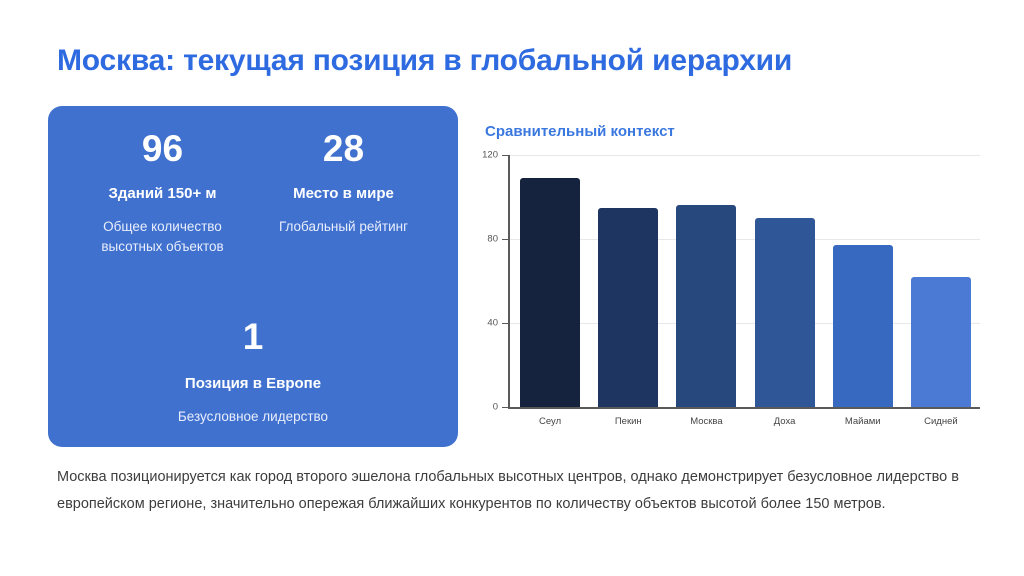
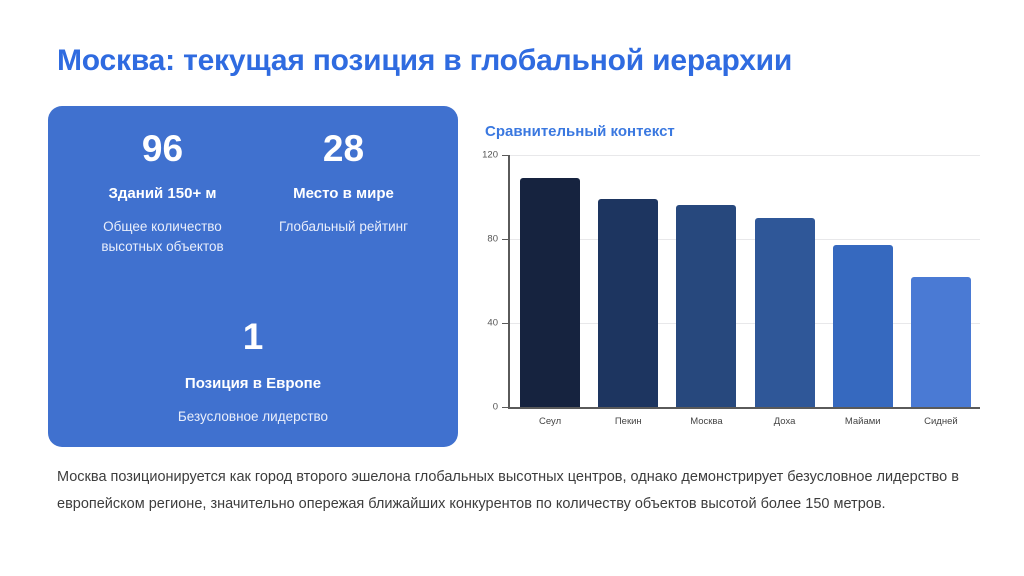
Пекин: 95 -> 99
